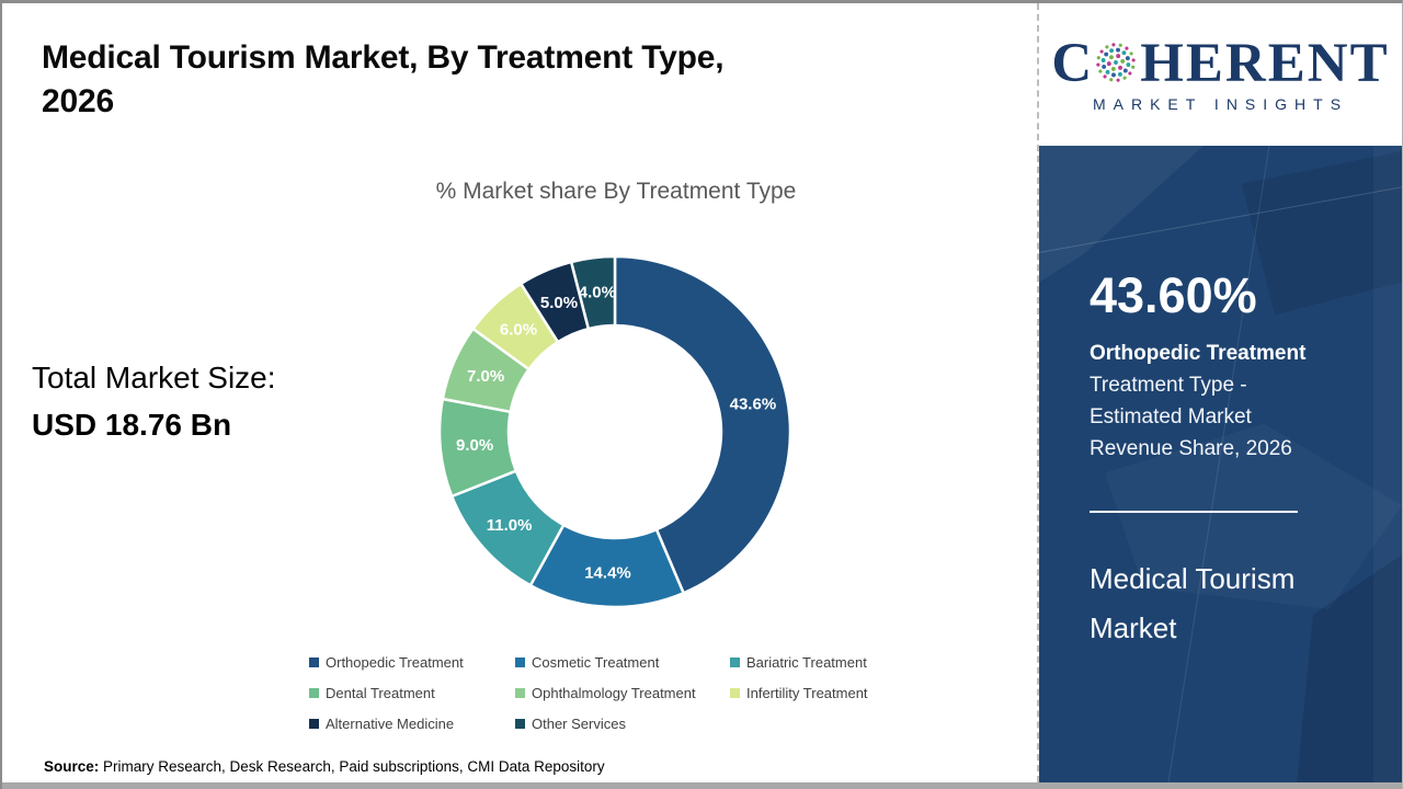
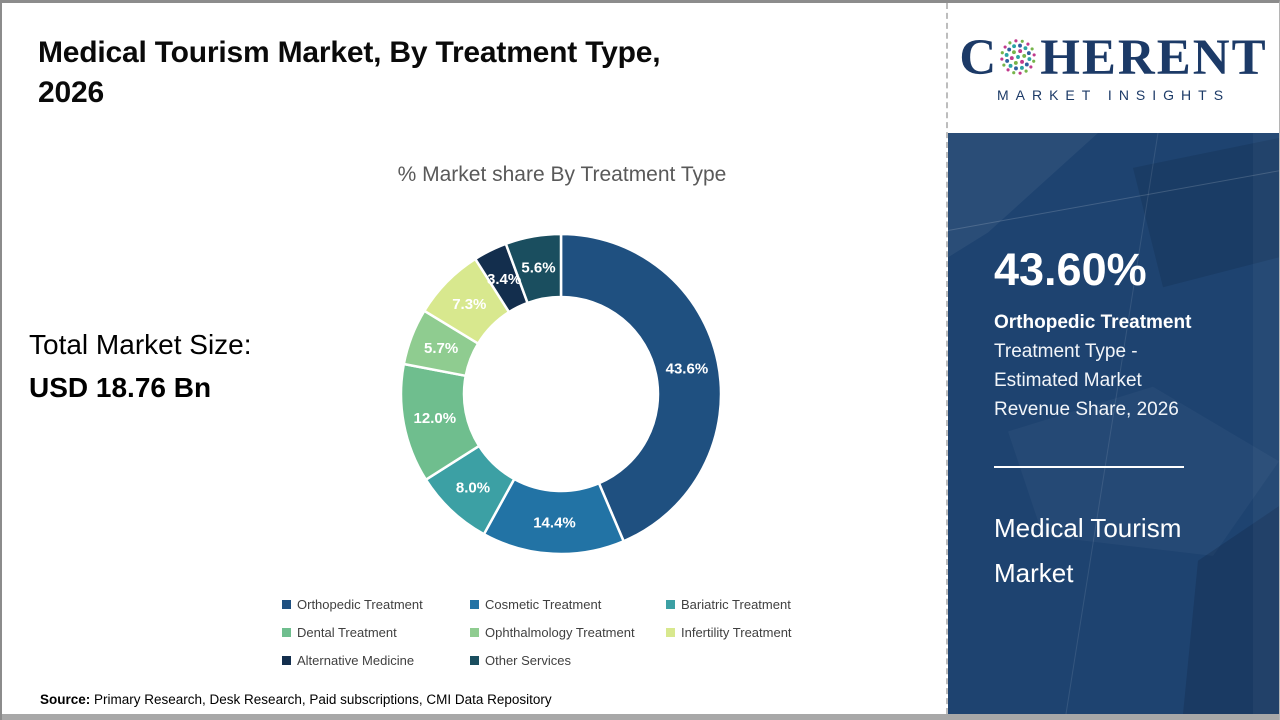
Bariatric Treatment: 11.0% -> 8.0%
Dental Treatment: 9.0% -> 12.0%
Ophthalmology Treatment: 7.0% -> 5.7%
Infertility Treatment: 6.0% -> 7.3%
Alternative Medicine: 5.0% -> 3.4%
Other Services: 4.0% -> 5.6%
